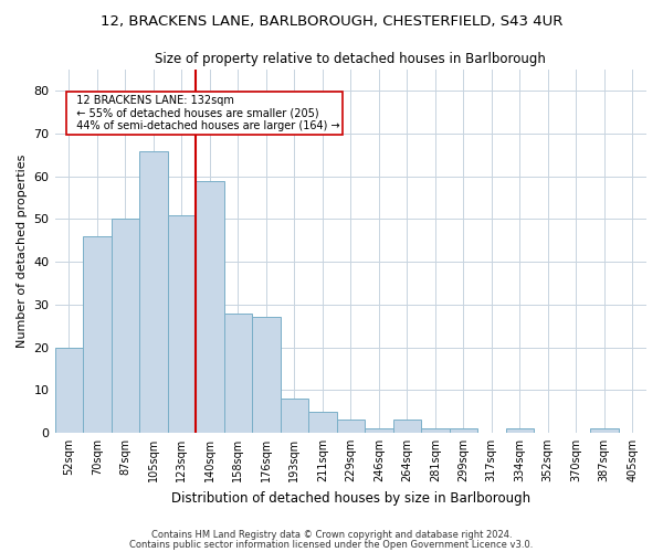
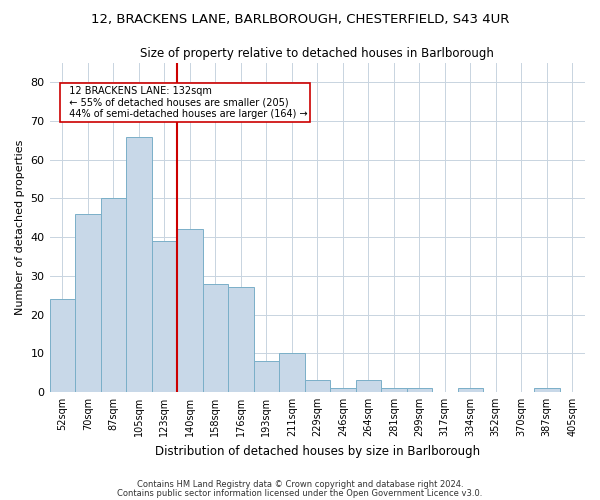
52sqm: 20 -> 24
123sqm: 51 -> 39
140sqm: 59 -> 42
211sqm: 5 -> 10
